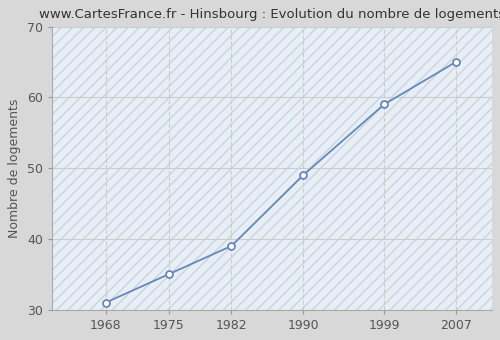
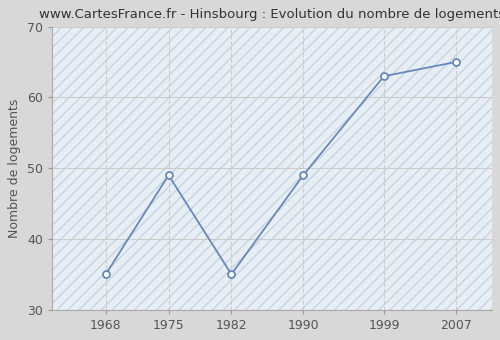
1968: 31 -> 35
1975: 35 -> 49
1982: 39 -> 35
1999: 59 -> 63
